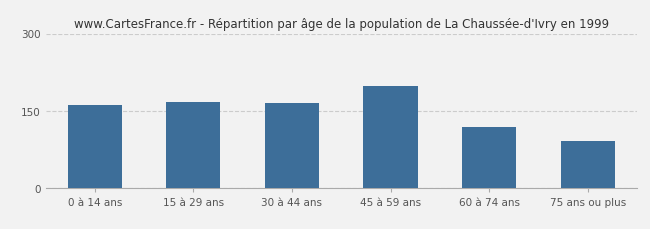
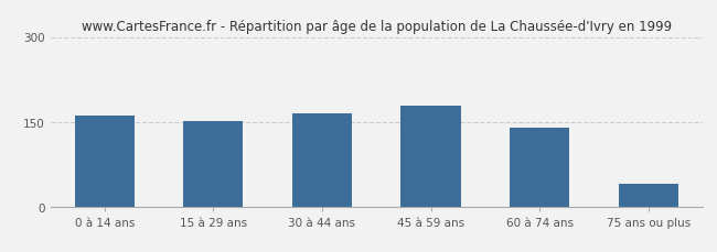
15 à 29 ans: 166 -> 152
45 à 59 ans: 198 -> 178
60 à 74 ans: 118 -> 140
75 ans ou plus: 90 -> 40
